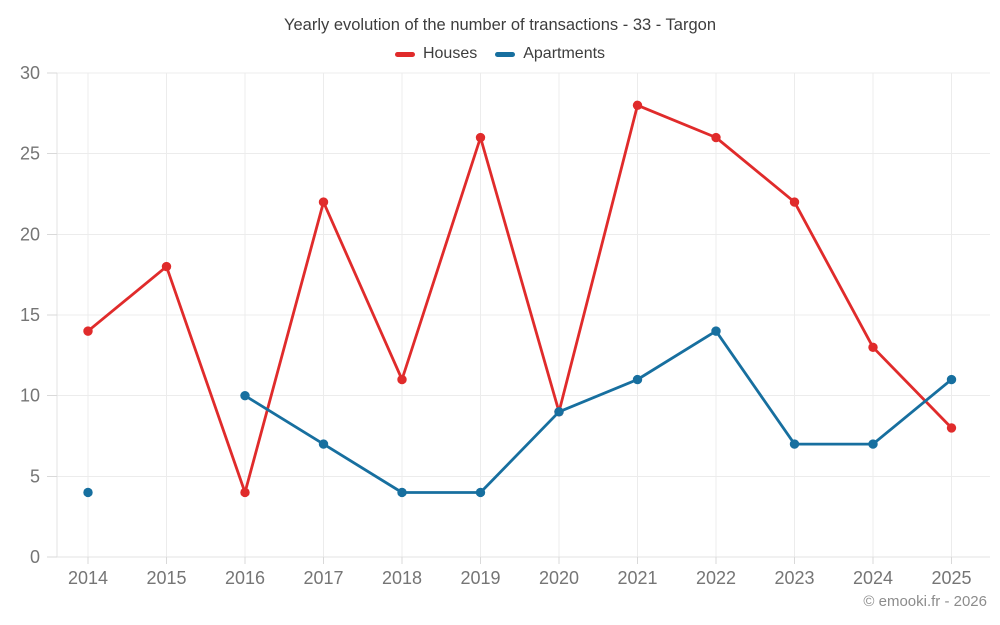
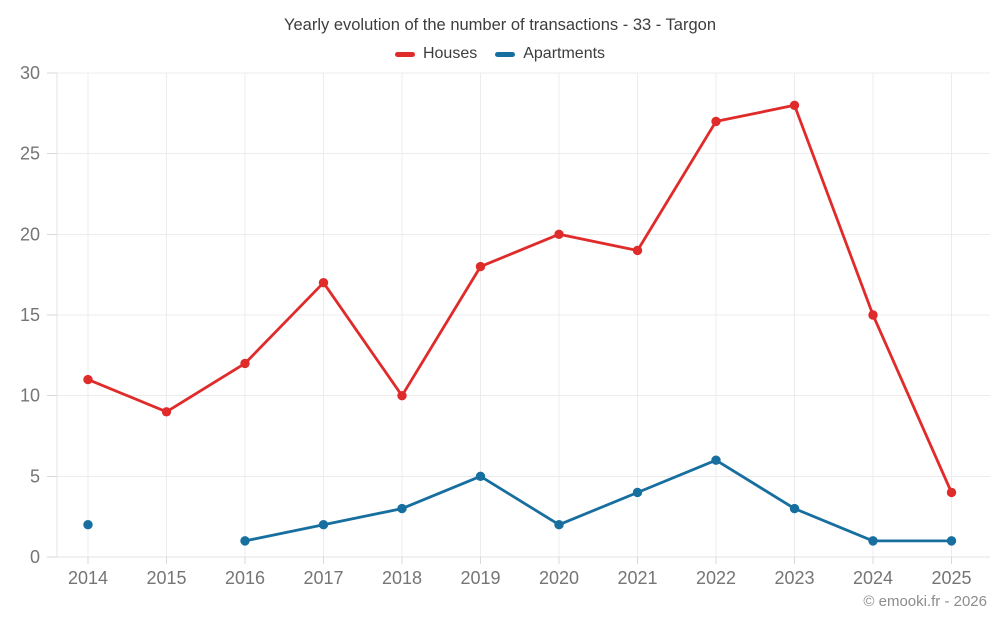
Houses/2014: 14 -> 11
Apartments/2014: 4 -> 2
Houses/2015: 18 -> 9
Houses/2016: 4 -> 12
Apartments/2016: 10 -> 1
Houses/2017: 22 -> 17
Apartments/2017: 7 -> 2
Houses/2018: 11 -> 10
Apartments/2018: 4 -> 3
Houses/2019: 26 -> 18
Apartments/2019: 4 -> 5
Houses/2020: 9 -> 20
Apartments/2020: 9 -> 2
Houses/2021: 28 -> 19
Apartments/2021: 11 -> 4
Houses/2022: 26 -> 27
Apartments/2022: 14 -> 6
Houses/2023: 22 -> 28
Apartments/2023: 7 -> 3
Houses/2024: 13 -> 15
Apartments/2024: 7 -> 1
Houses/2025: 8 -> 4
Apartments/2025: 11 -> 1
